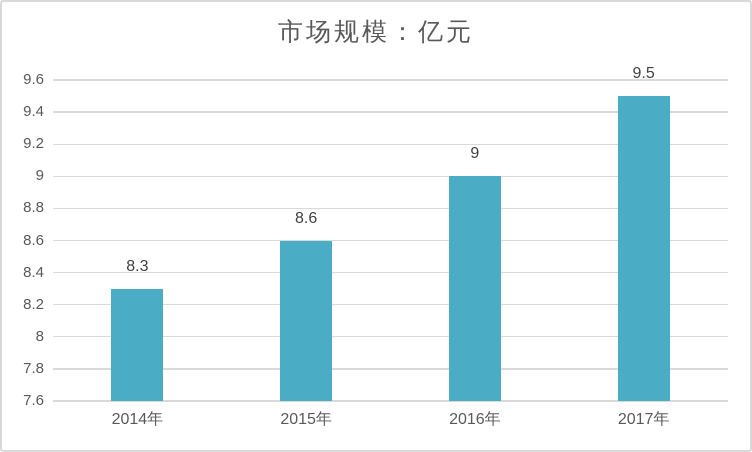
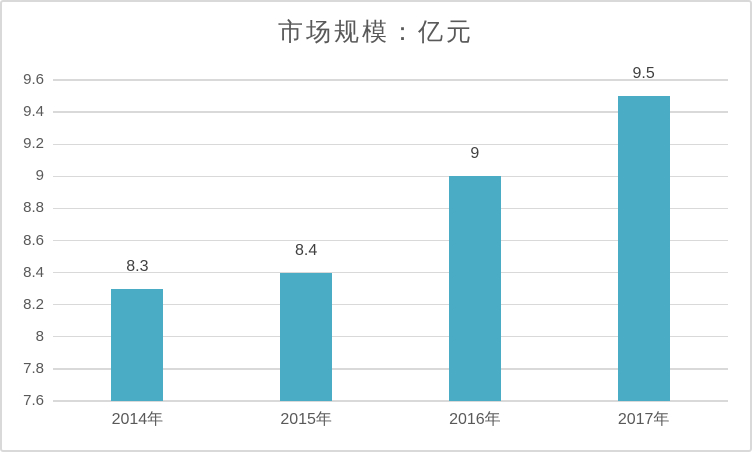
2015年: 8.6 -> 8.4
